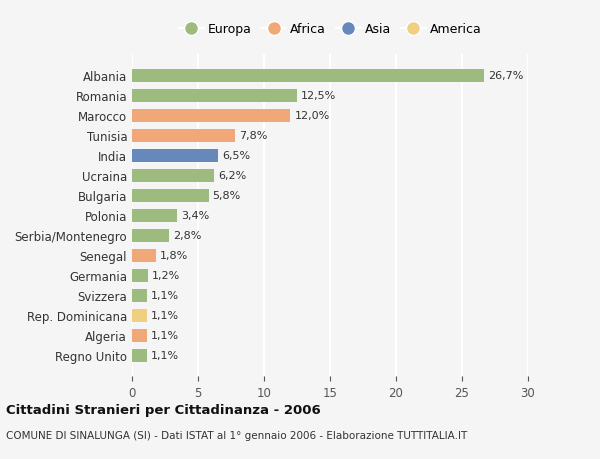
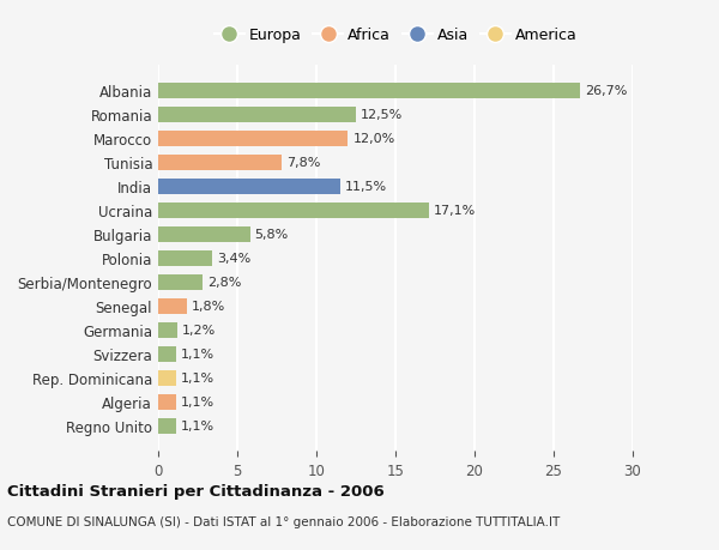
India: 6,5% -> 11,5%
Ucraina: 6,2% -> 17,1%
